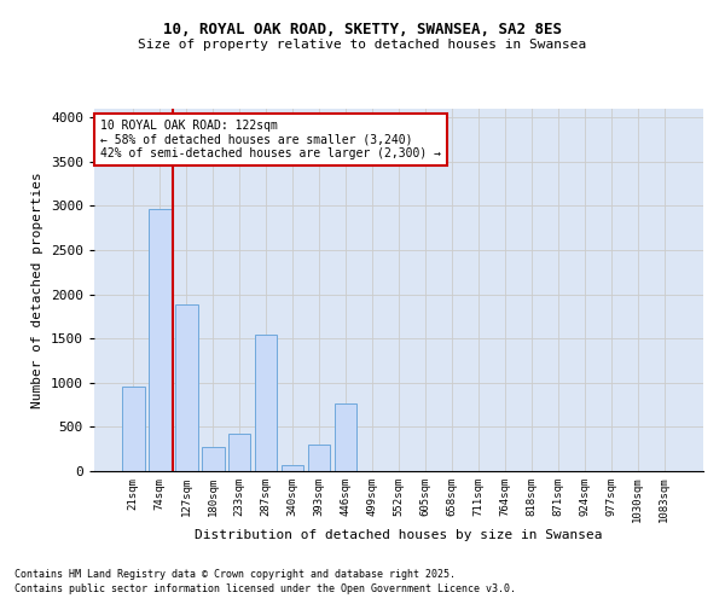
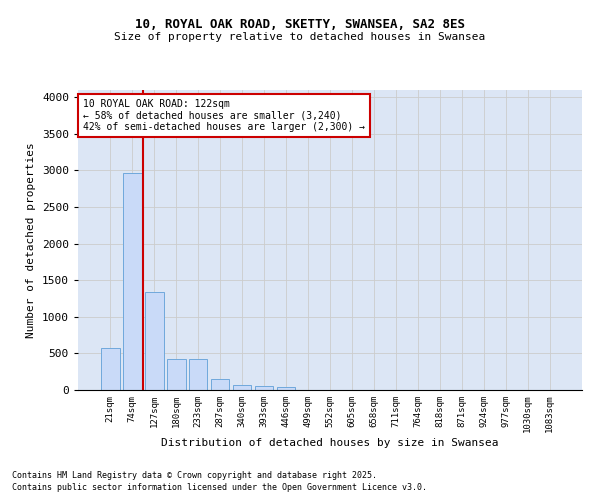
21sqm: 960 -> 580
127sqm: 1880 -> 1340
180sqm: 280 -> 430
287sqm: 1540 -> 160
393sqm: 300 -> 60
446sqm: 760 -> 40
